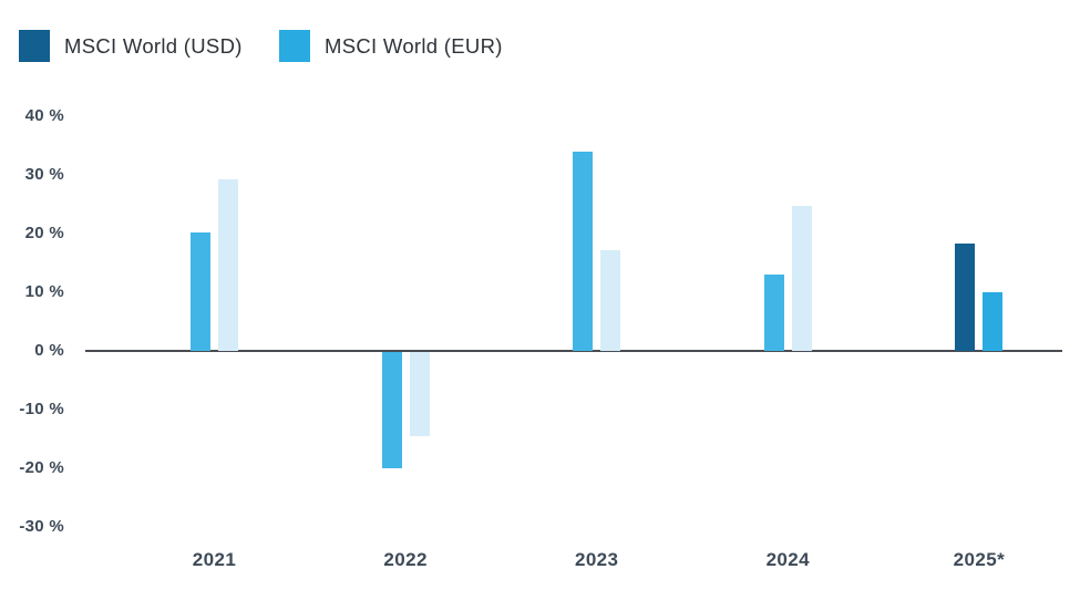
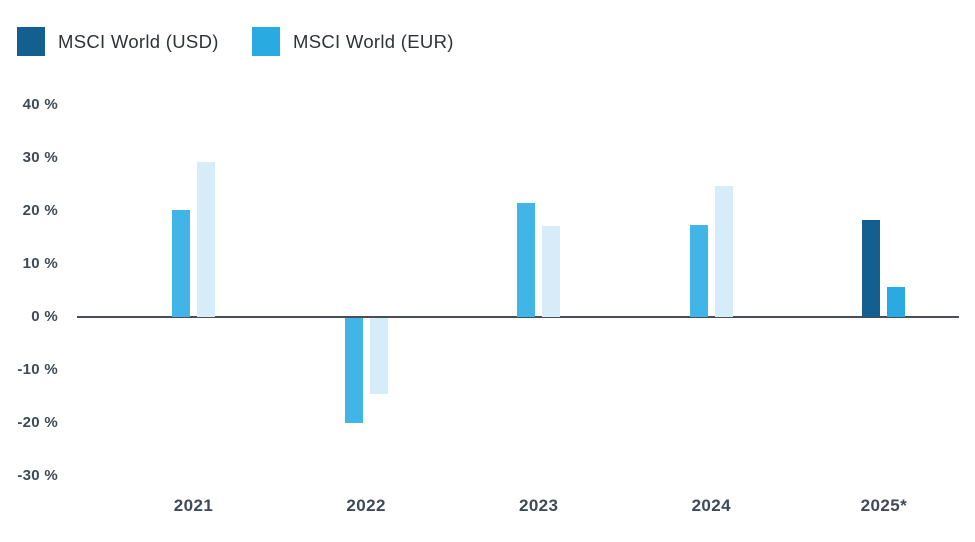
MSCI World (USD)/2023: 34% -> 22%
MSCI World (USD)/2024: 13% -> 17%
MSCI World (EUR)/2025*: 10% -> 6%
